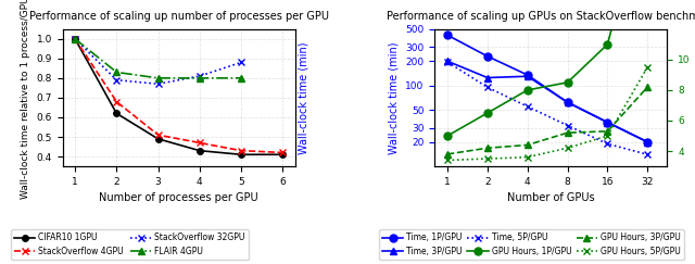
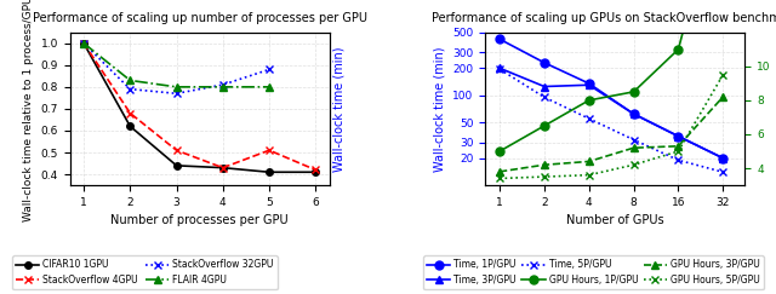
Performance of scaling up number of processes per GPU/CIFAR10 1GPU/3: 0.49 -> 0.44
Performance of scaling up number of processes per GPU/StackOverflow 4GPU/4: 0.47 -> 0.43
Performance of scaling up number of processes per GPU/StackOverflow 4GPU/5: 0.43 -> 0.51
